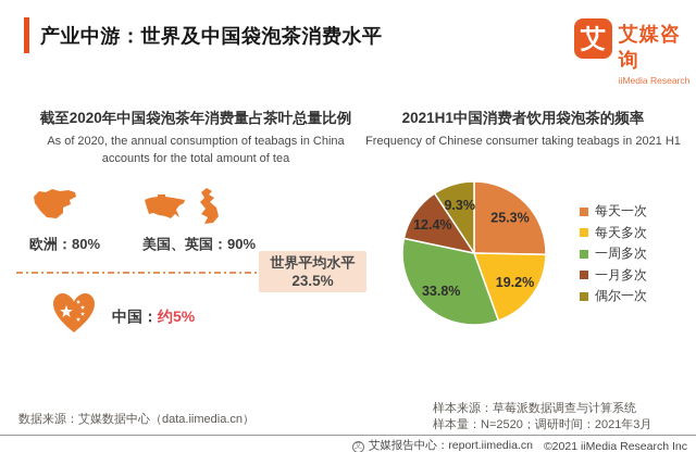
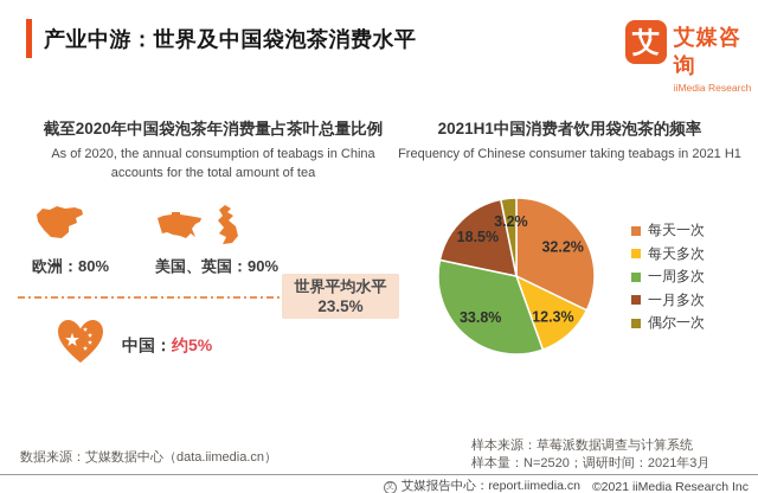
每天一次: 25.3% -> 32.2%
每天多次: 19.2% -> 12.3%
一月多次: 12.4% -> 18.5%
偶尔一次: 9.3% -> 3.2%
